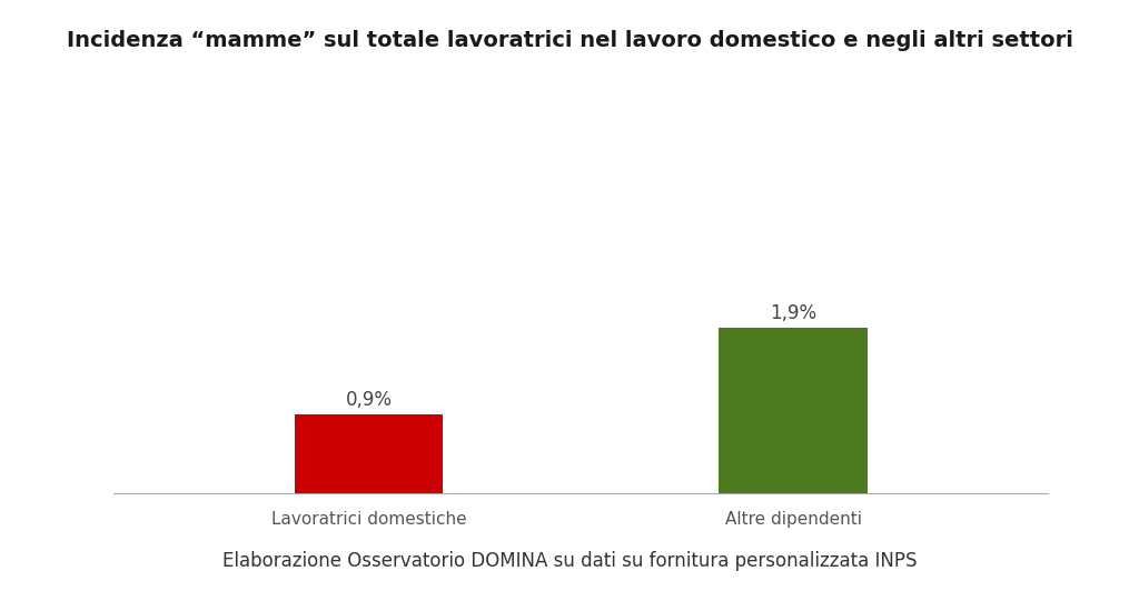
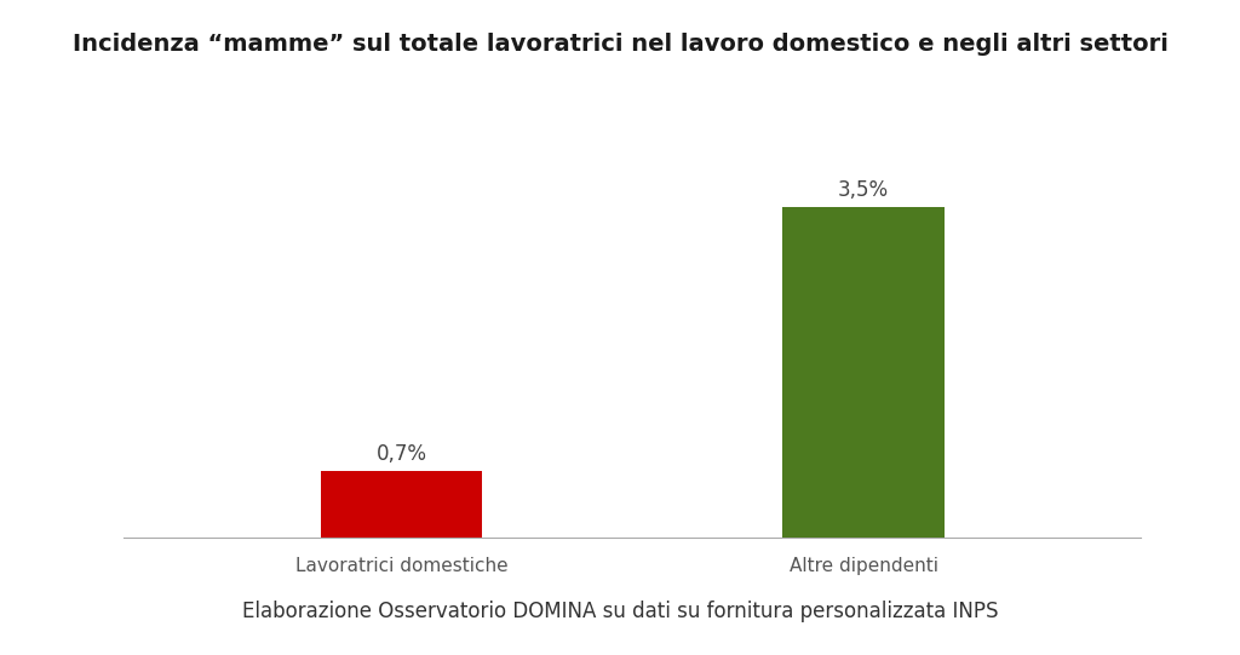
Lavoratrici domestiche: 0,9% -> 0,7%
Altre dipendenti: 1,9% -> 3,5%
